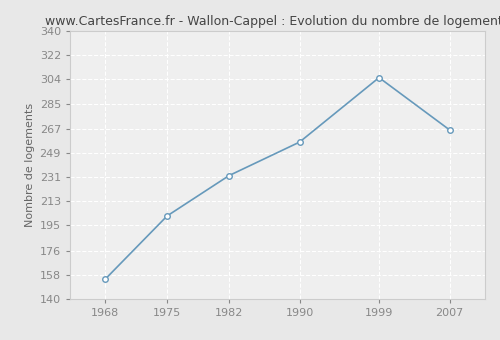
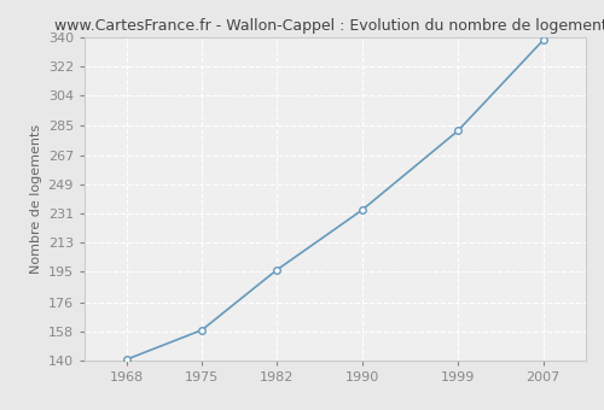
1968: 155 -> 141
1975: 202 -> 159
1982: 232 -> 196
1990: 257 -> 233
1999: 305 -> 282
2007: 266 -> 338
